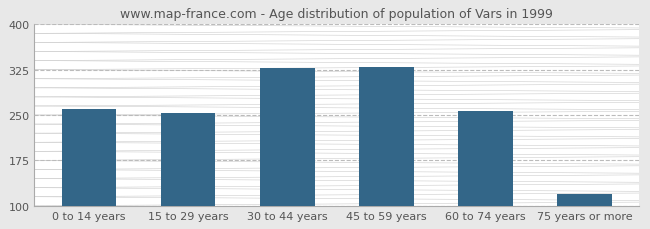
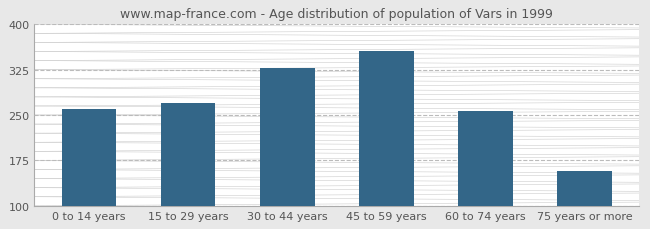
15 to 29 years: 253 -> 270
45 to 59 years: 329 -> 356
75 years or more: 120 -> 158
